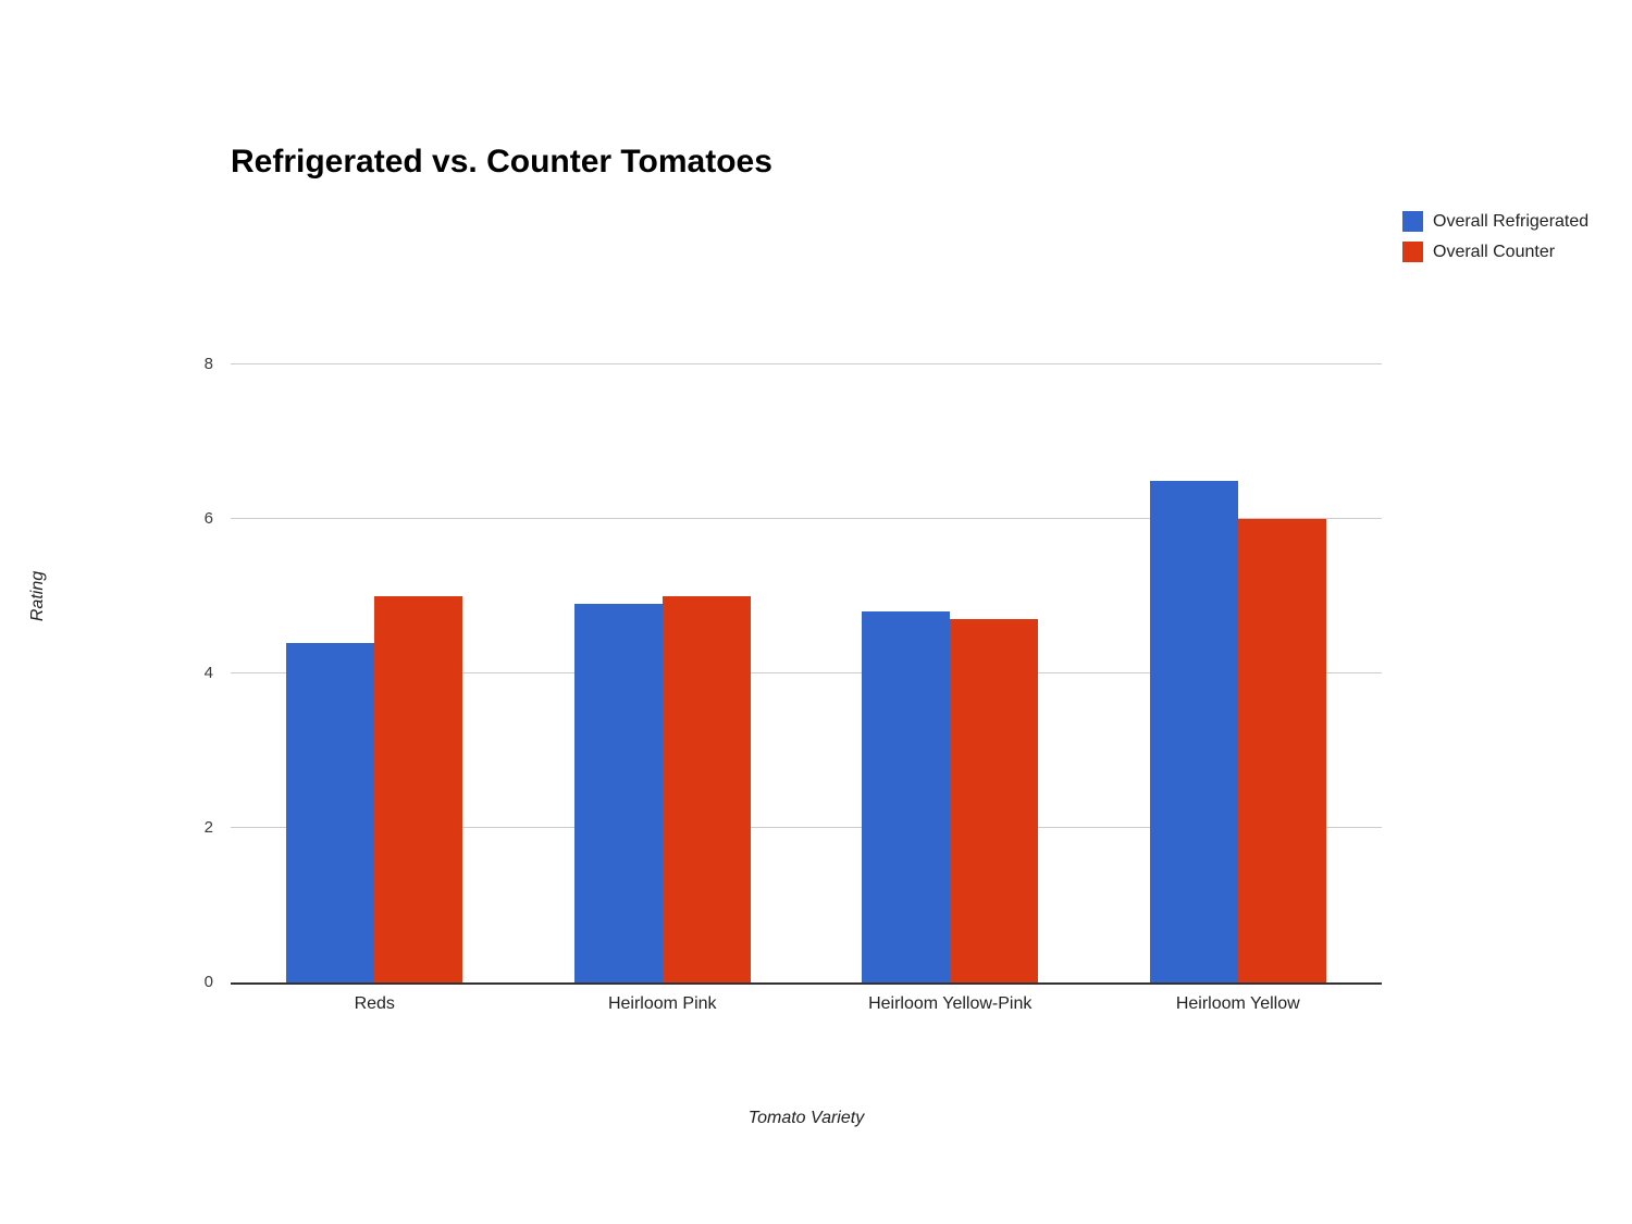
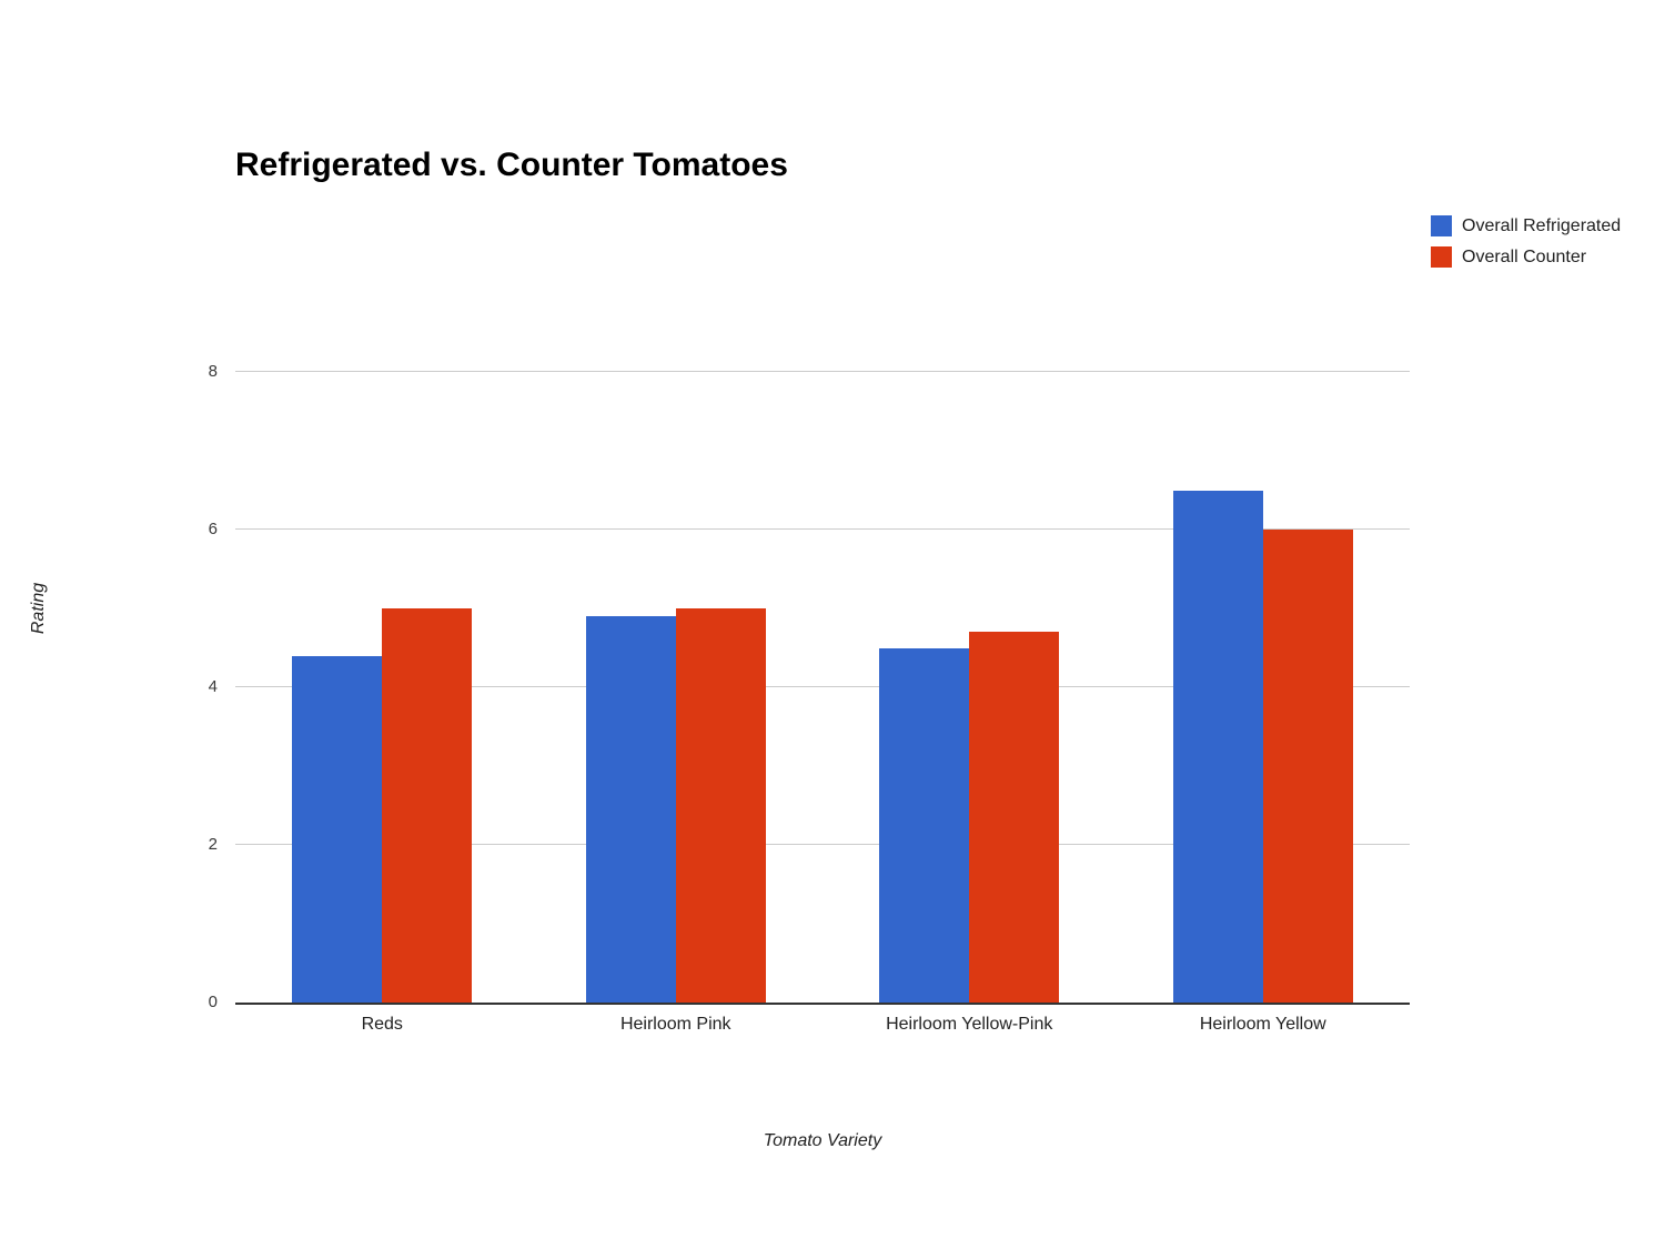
Overall Refrigerated/Heirloom Yellow-Pink: 4.8 -> 4.5
